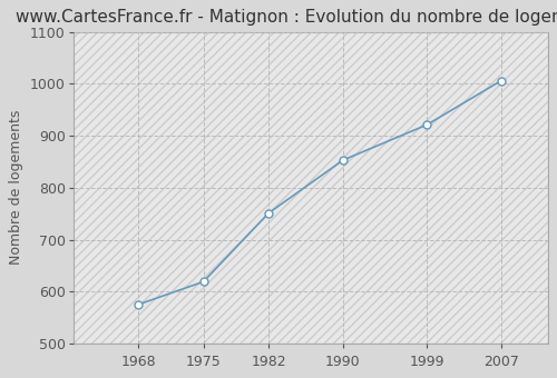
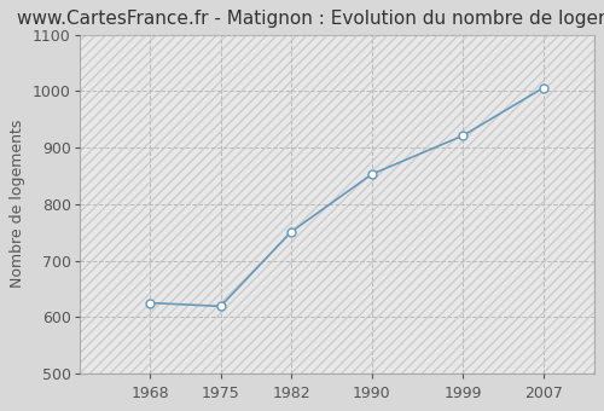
1968: 575 -> 625
